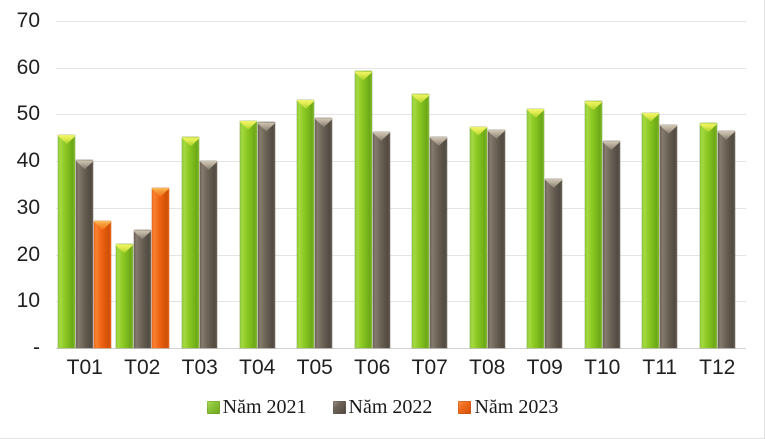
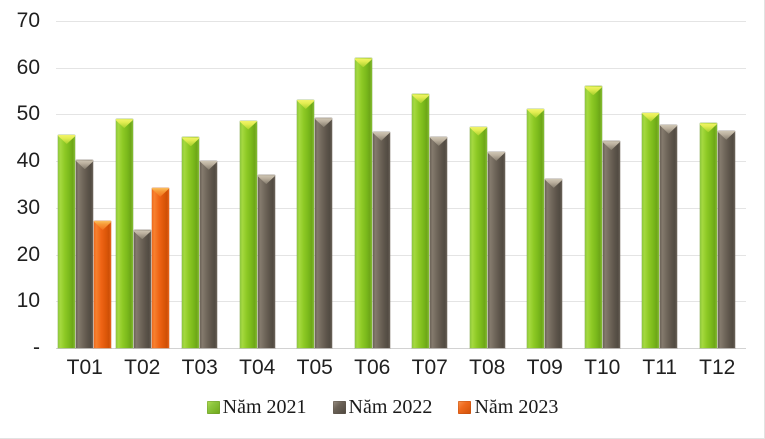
Năm 2021/T02: 22 -> 49
Năm 2022/T04: 48 -> 37
Năm 2021/T06: 59 -> 62
Năm 2022/T08: 47 -> 42
Năm 2021/T10: 53 -> 56
